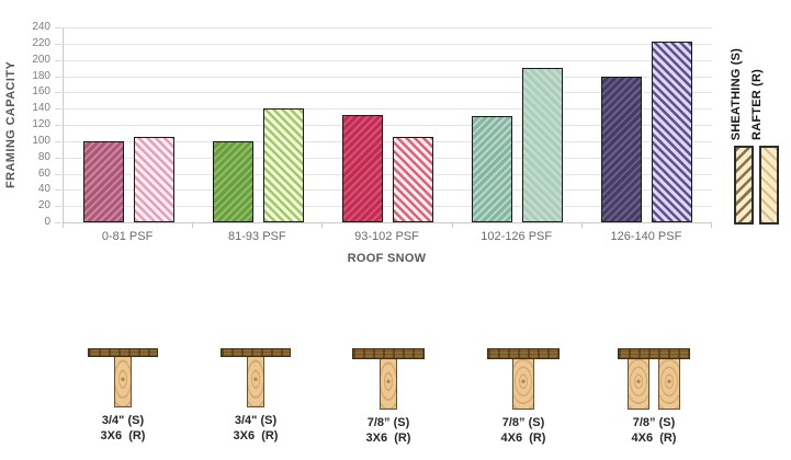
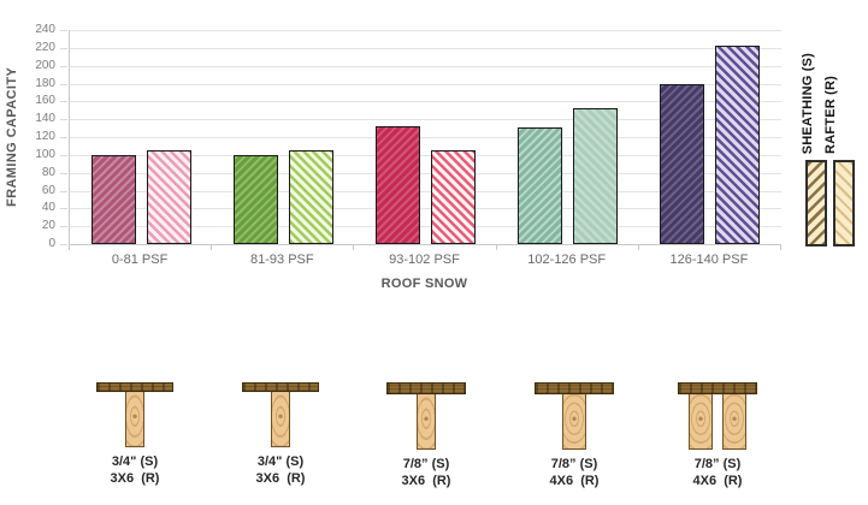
RAFTER (R)/81-93 PSF: 140 -> 100
RAFTER (R)/102-126 PSF: 190 -> 150
